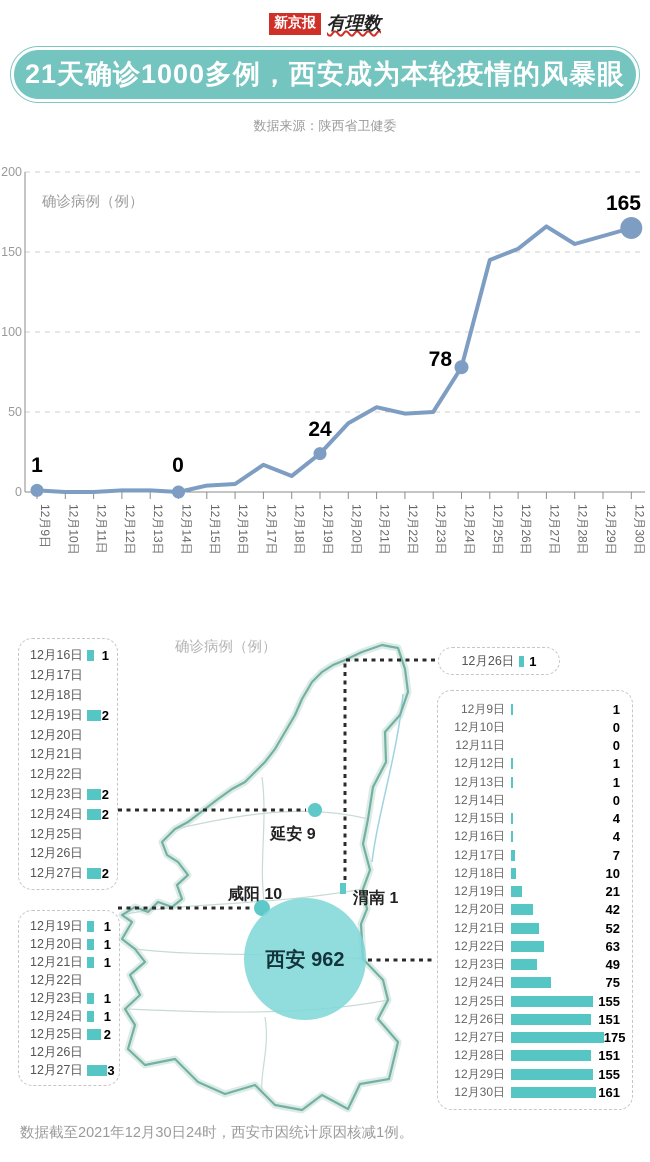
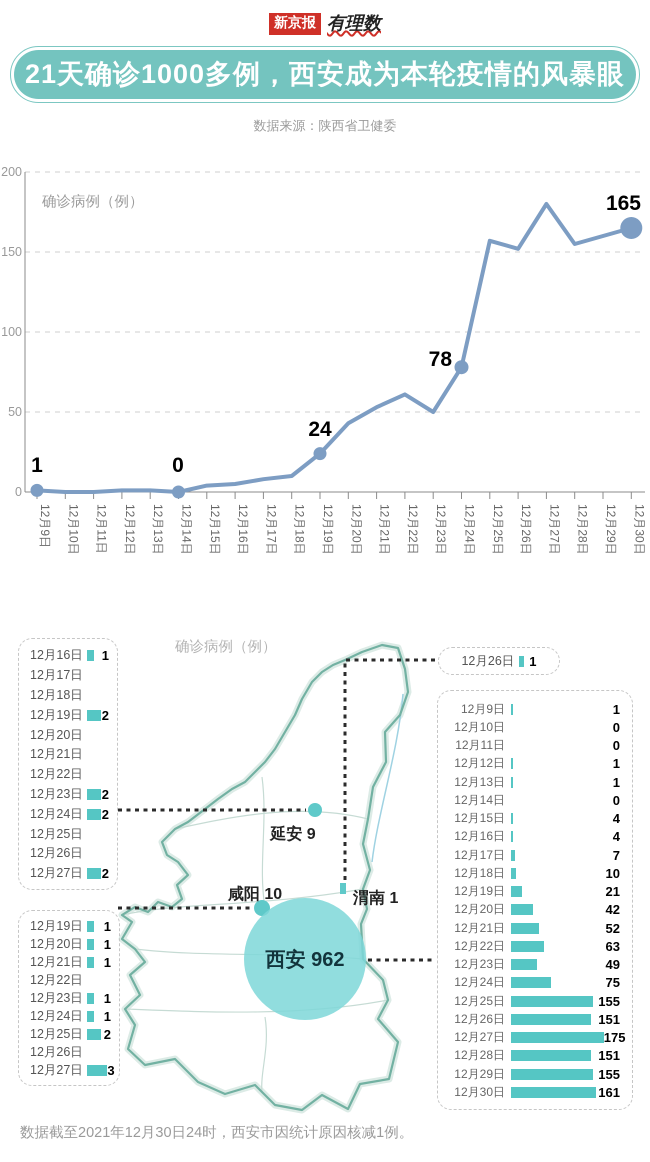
12月17日: 17 -> 8
12月22日: 49 -> 61
12月25日: 145 -> 157
12月27日: 166 -> 180
